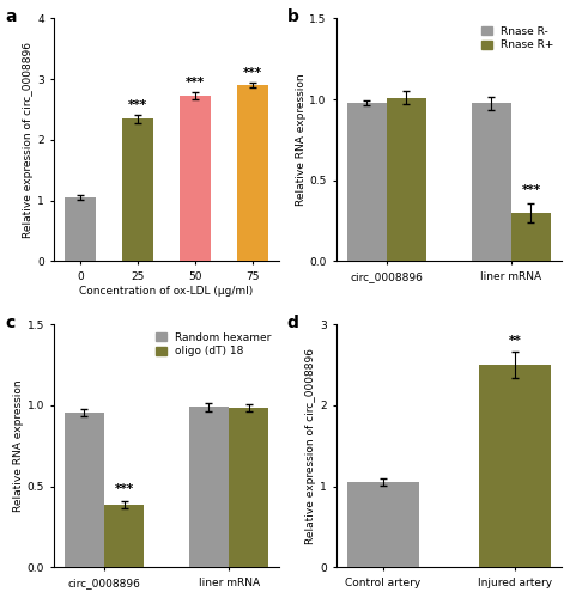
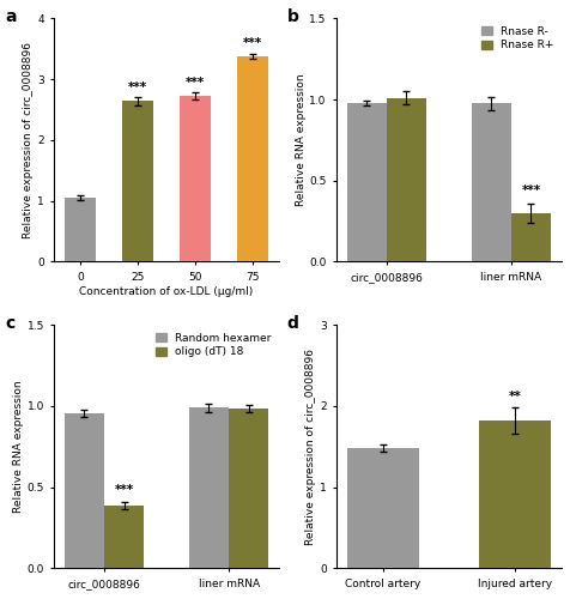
25: 2.35 -> 2.64
75: 2.90 -> 3.38
Control artery: 1.05 -> 1.48
Injured artery: 2.50 -> 1.82
